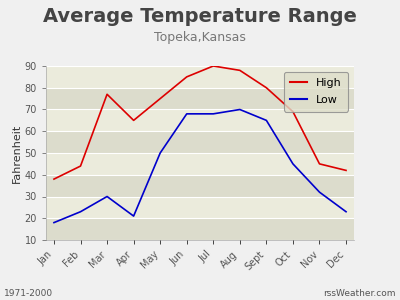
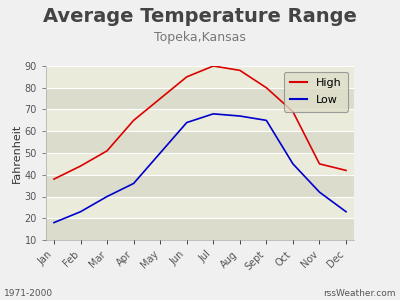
High/Mar: 77 -> 51
Low/Apr: 21 -> 36
Low/Jun: 68 -> 64
Low/Aug: 70 -> 67
